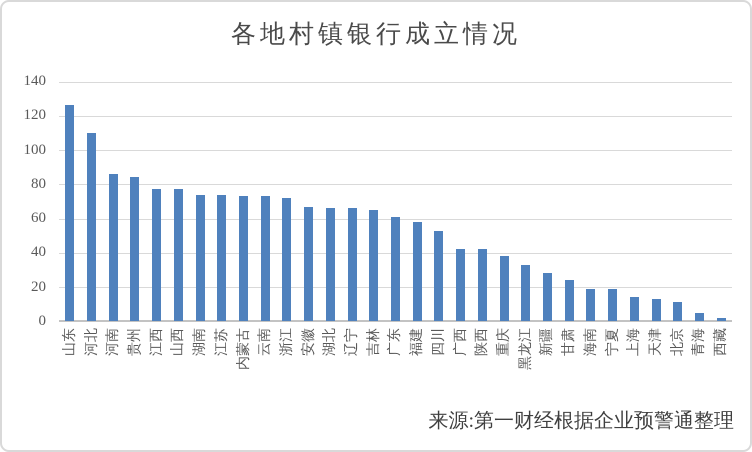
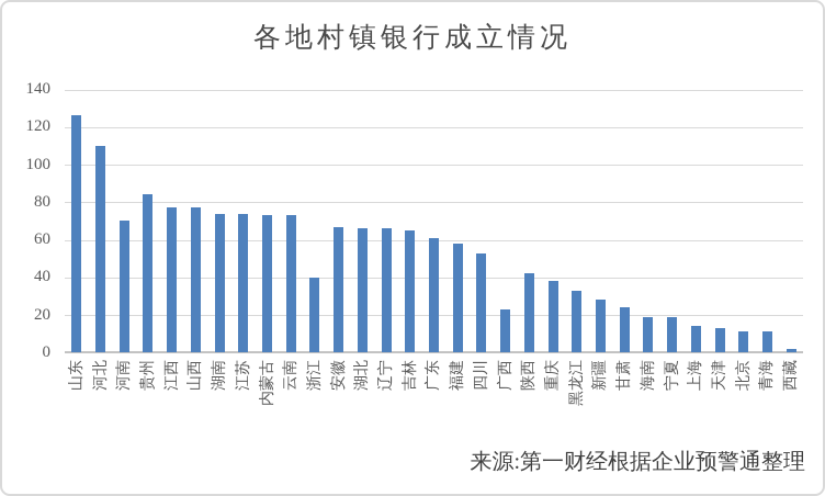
河南: 86 -> 70
浙江: 72 -> 40
广西: 42 -> 23
青海: 5 -> 11
